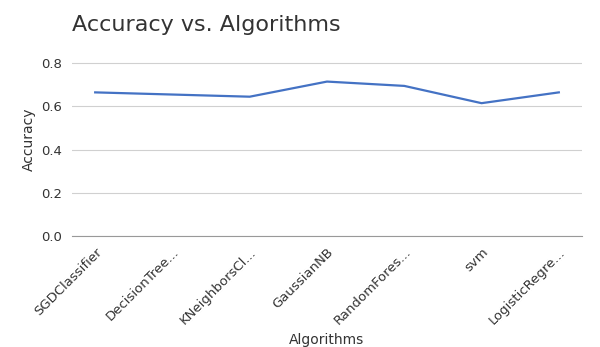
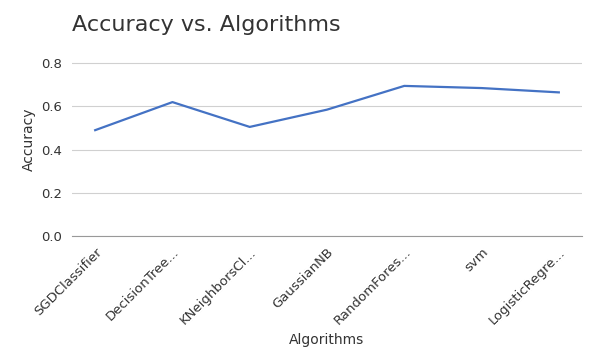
SGDClassifier: 0.665 -> 0.490
DecisionTree...: 0.655 -> 0.620
KNeighborsCl...: 0.645 -> 0.505
GaussianNB: 0.715 -> 0.585
svm: 0.615 -> 0.685
